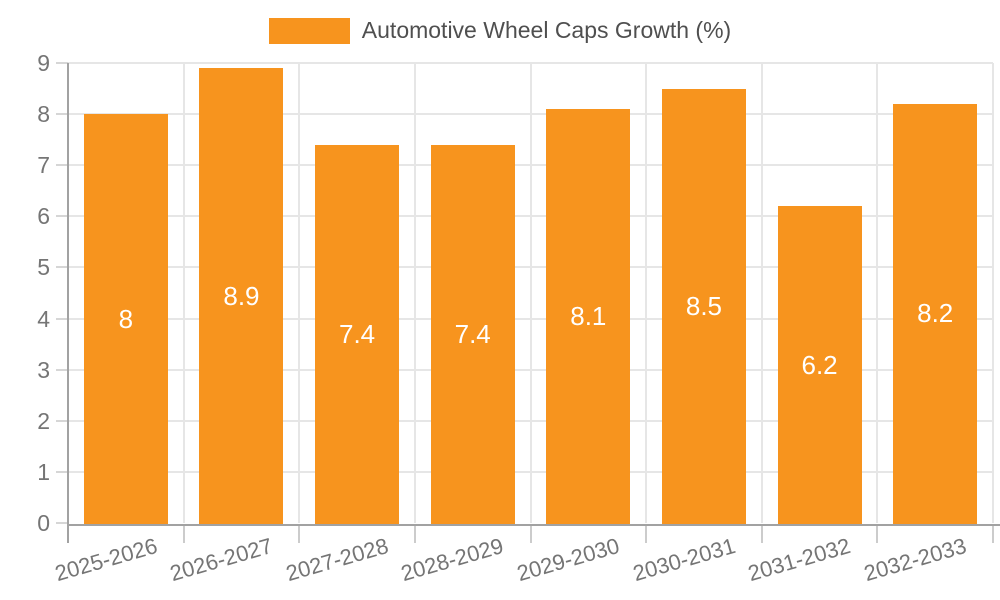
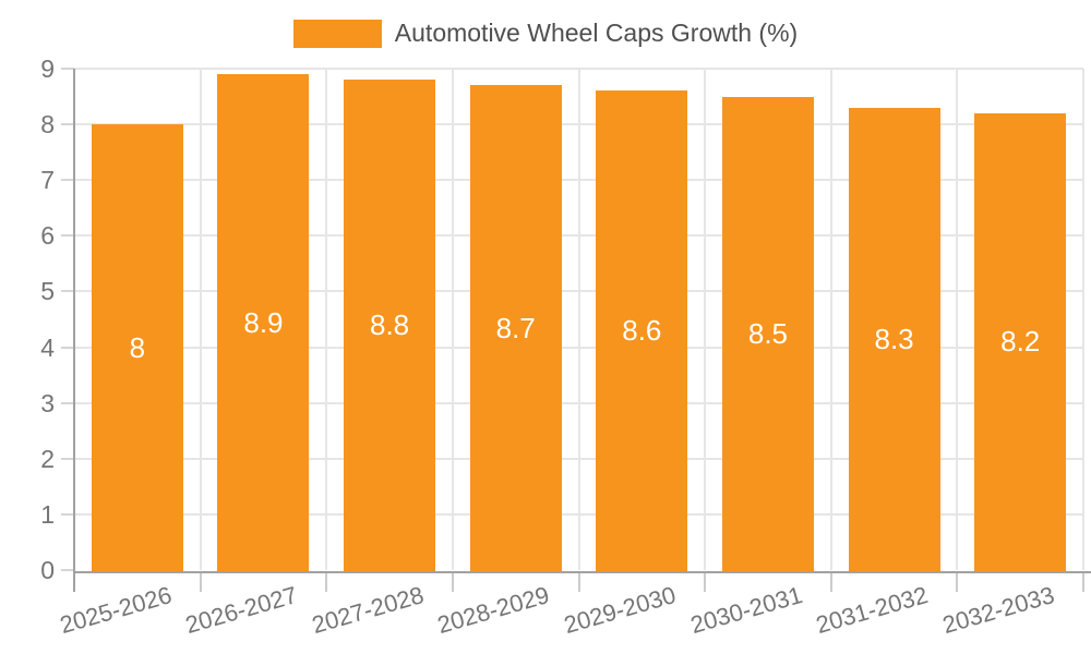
2027-2028: 7.4 -> 8.8
2028-2029: 7.4 -> 8.7
2029-2030: 8.1 -> 8.6
2031-2032: 6.2 -> 8.3
